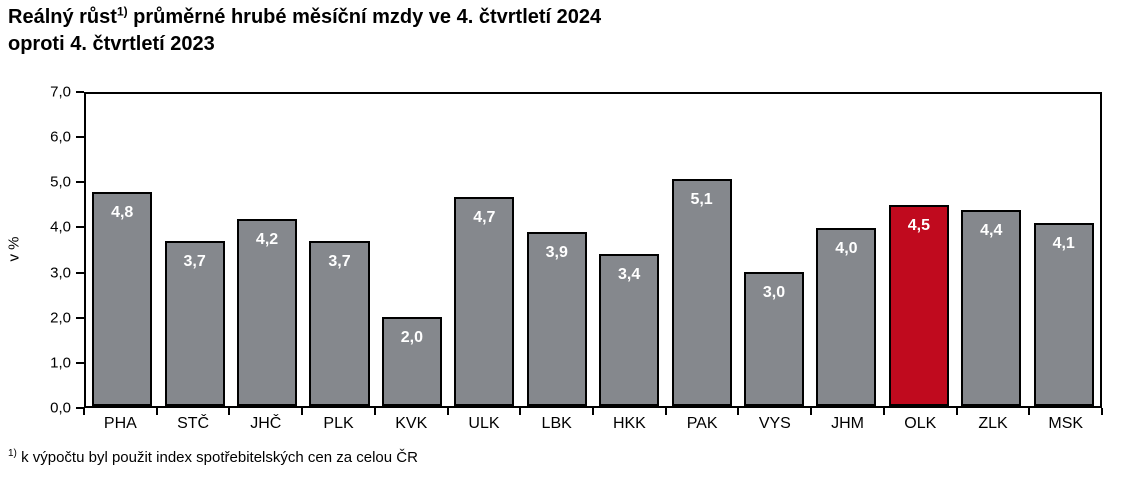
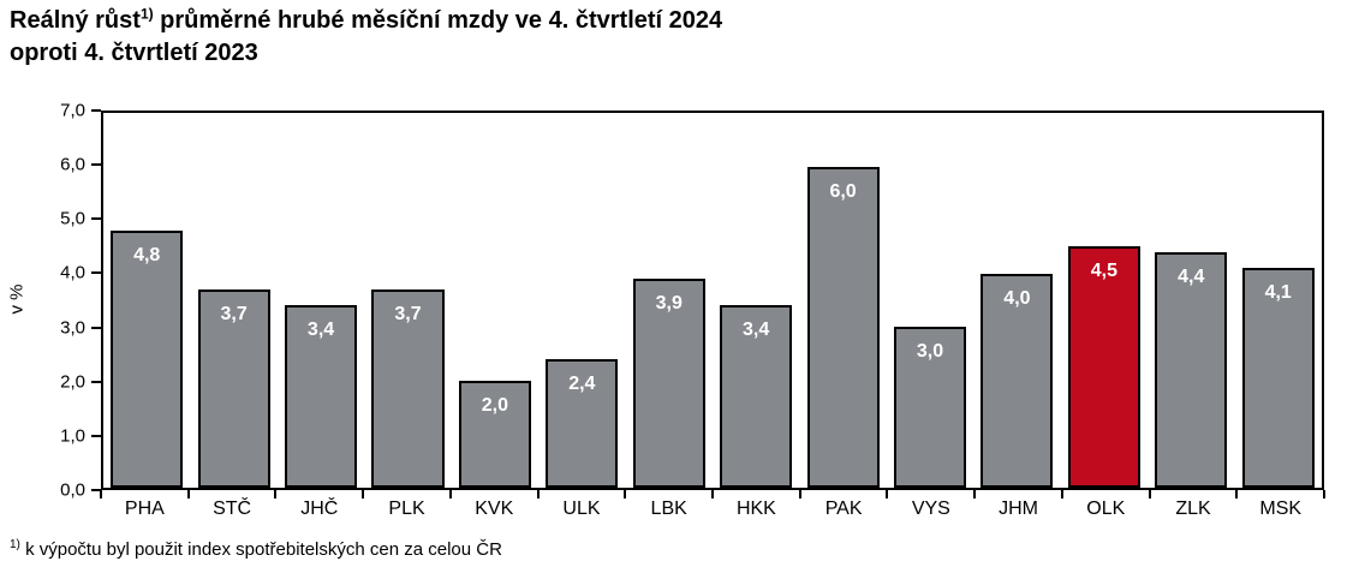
JHČ: 4,2 -> 3,4
ULK: 4,7 -> 2,4
PAK: 5,1 -> 6,0
